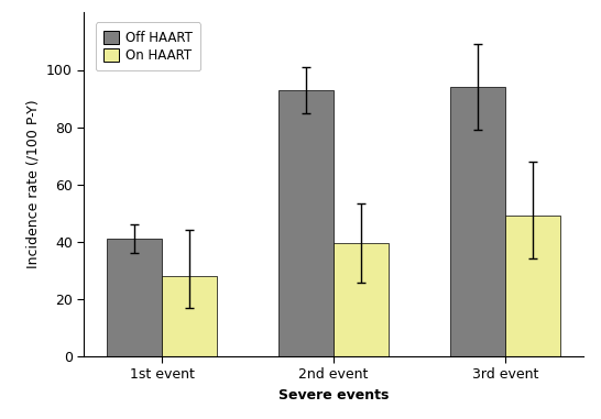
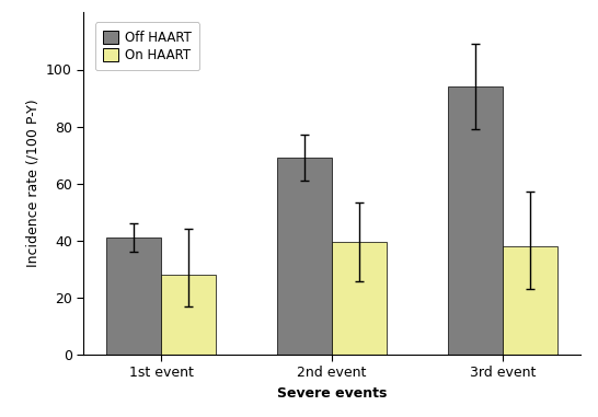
Off HAART/2nd event: 93 -> 69
On HAART/3rd event: 49.0 -> 38.0
